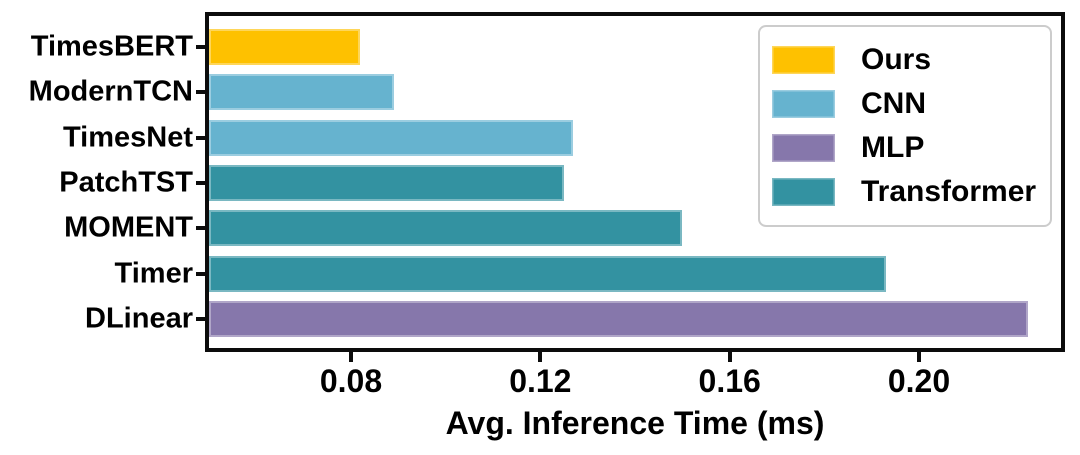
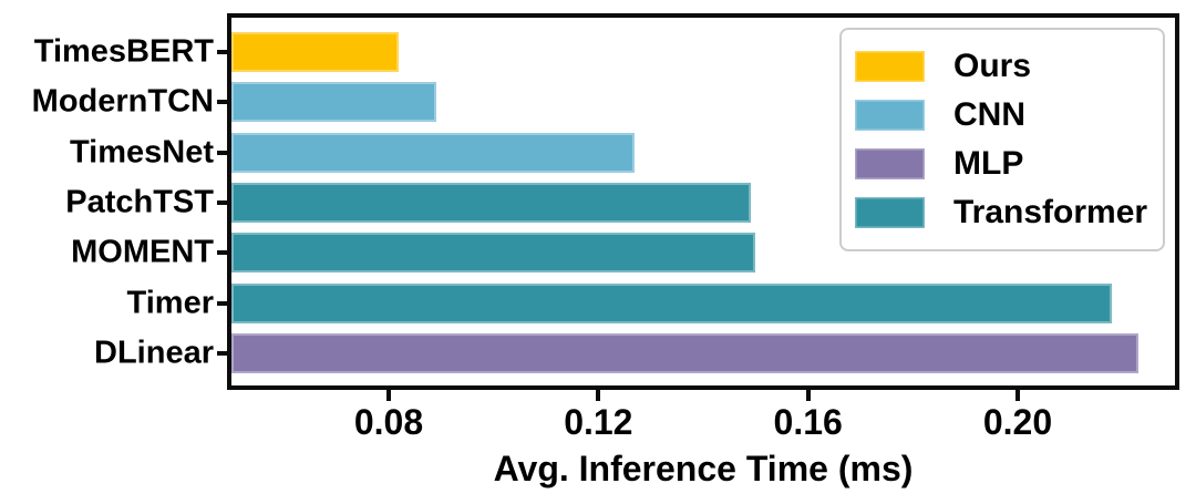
PatchTST: 0.125 -> 0.149
Timer: 0.193 -> 0.218
